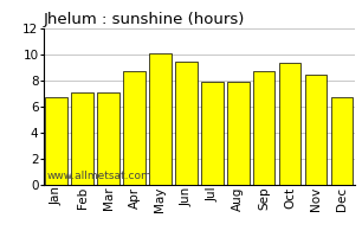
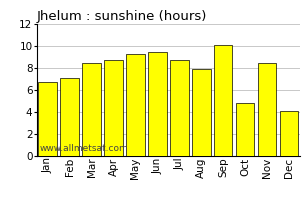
Mar: 7.1 -> 8.5
May: 10.1 -> 9.3
Jul: 7.9 -> 8.7
Sep: 8.7 -> 10.1
Oct: 9.4 -> 4.8
Dec: 6.7 -> 4.1
